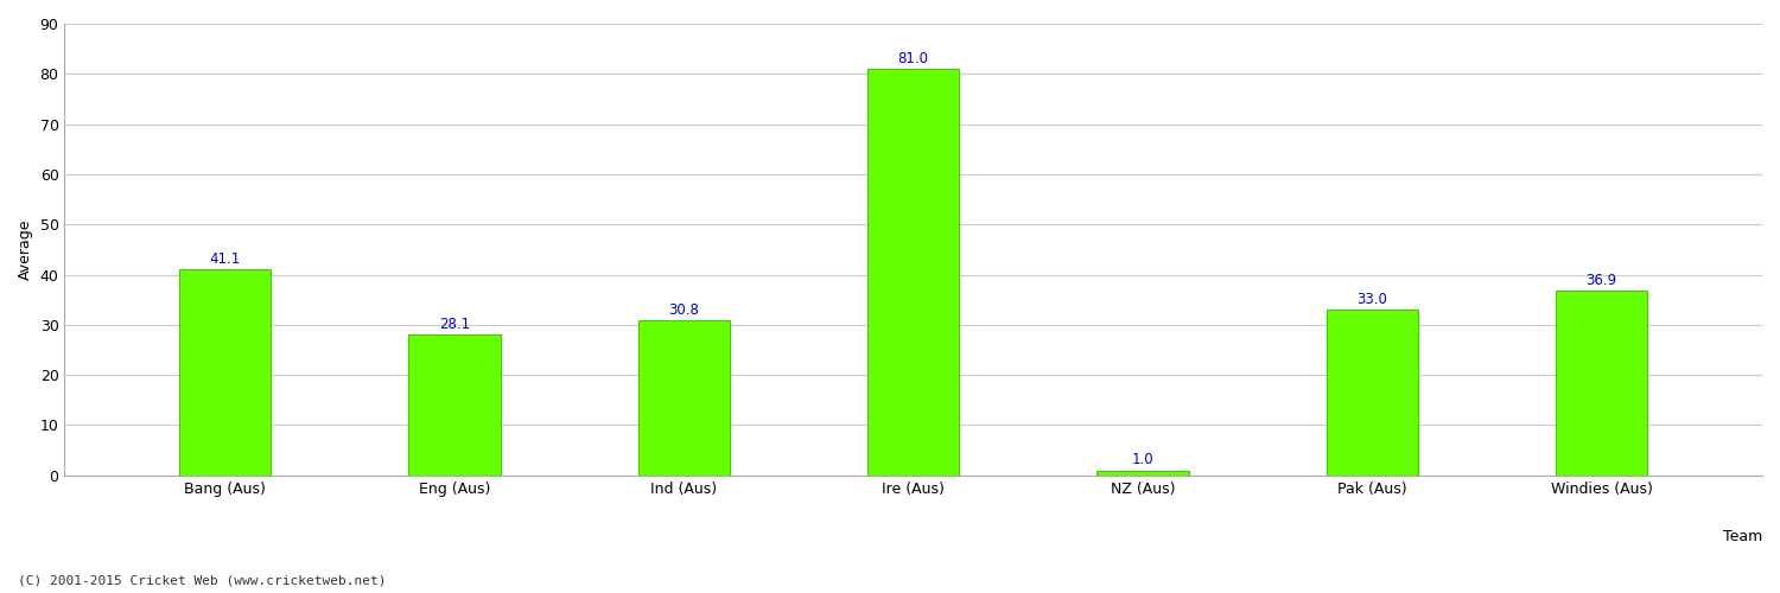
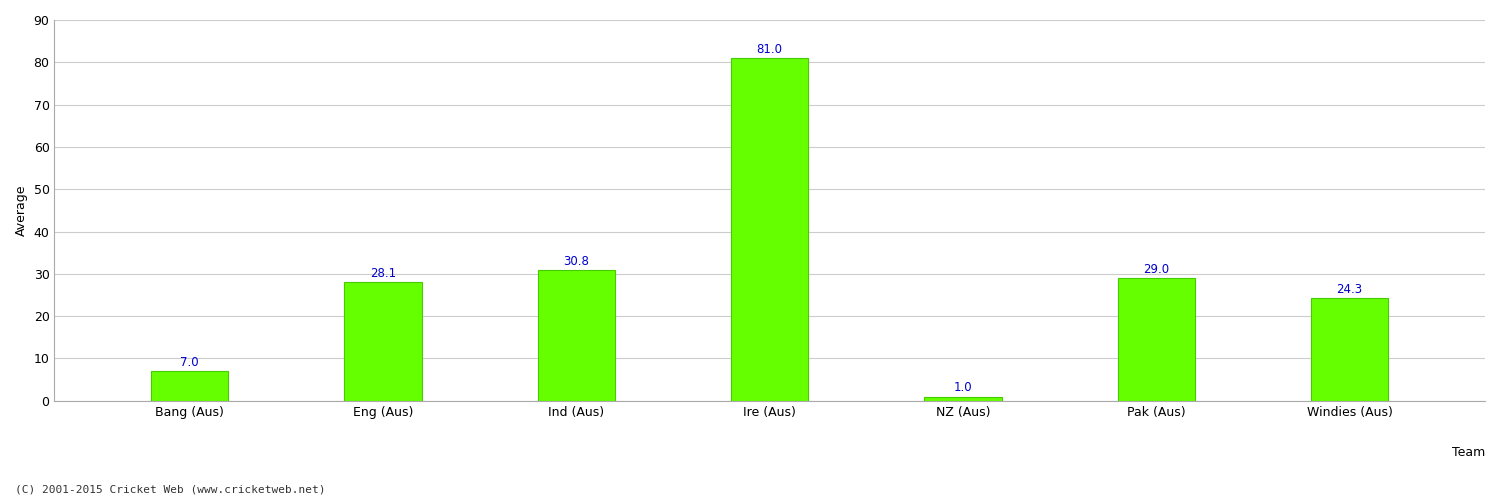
Bang (Aus): 41.1 -> 7.0
Pak (Aus): 33.0 -> 29.0
Windies (Aus): 36.9 -> 24.3
